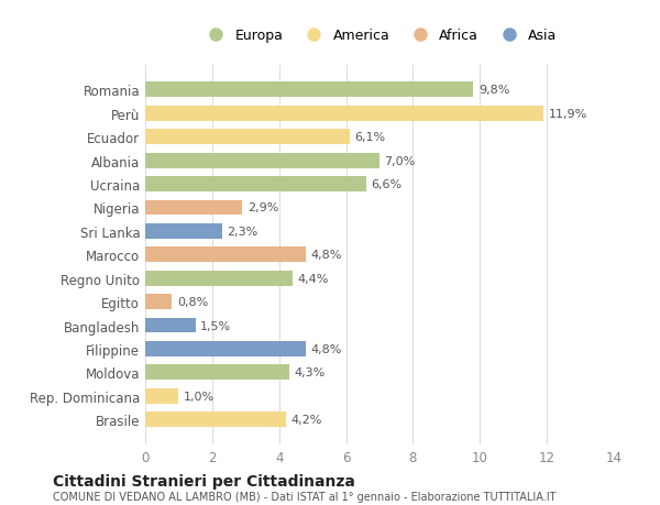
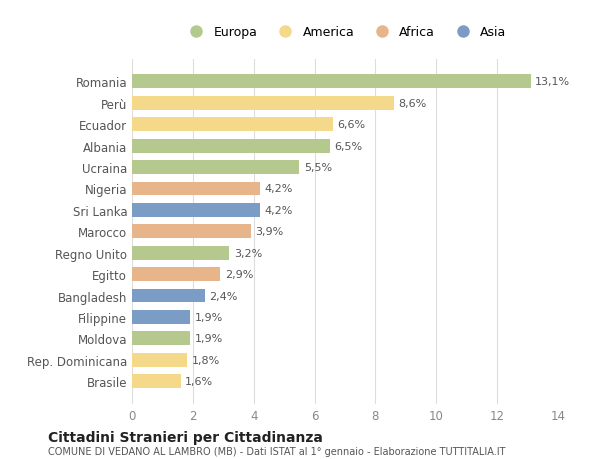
Romania: 9,8% -> 13,1%
Perù: 11,9% -> 8,6%
Ecuador: 6,1% -> 6,6%
Albania: 7,0% -> 6,5%
Ucraina: 6,6% -> 5,5%
Nigeria: 2,9% -> 4,2%
Sri Lanka: 2,3% -> 4,2%
Marocco: 4,8% -> 3,9%
Regno Unito: 4,4% -> 3,2%
Egitto: 0,8% -> 2,9%
Bangladesh: 1,5% -> 2,4%
Filippine: 4,8% -> 1,9%
Moldova: 4,3% -> 1,9%
Rep. Dominicana: 1,0% -> 1,8%
Brasile: 4,2% -> 1,6%
